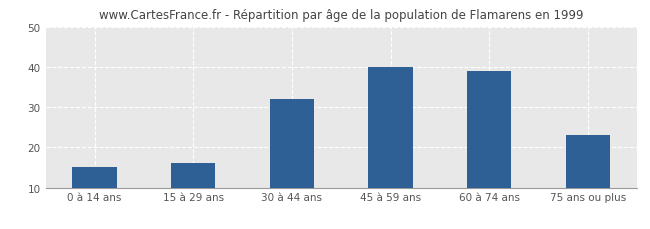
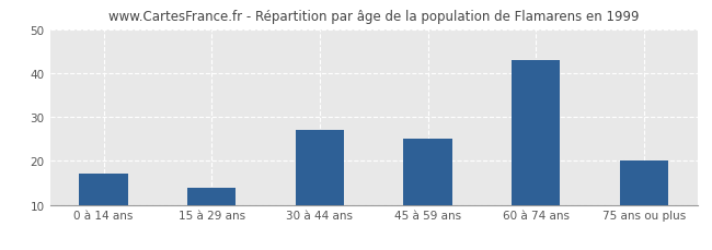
0 à 14 ans: 15 -> 17
15 à 29 ans: 16 -> 14
30 à 44 ans: 32 -> 27
45 à 59 ans: 40 -> 25
60 à 74 ans: 39 -> 43
75 ans ou plus: 23 -> 20
